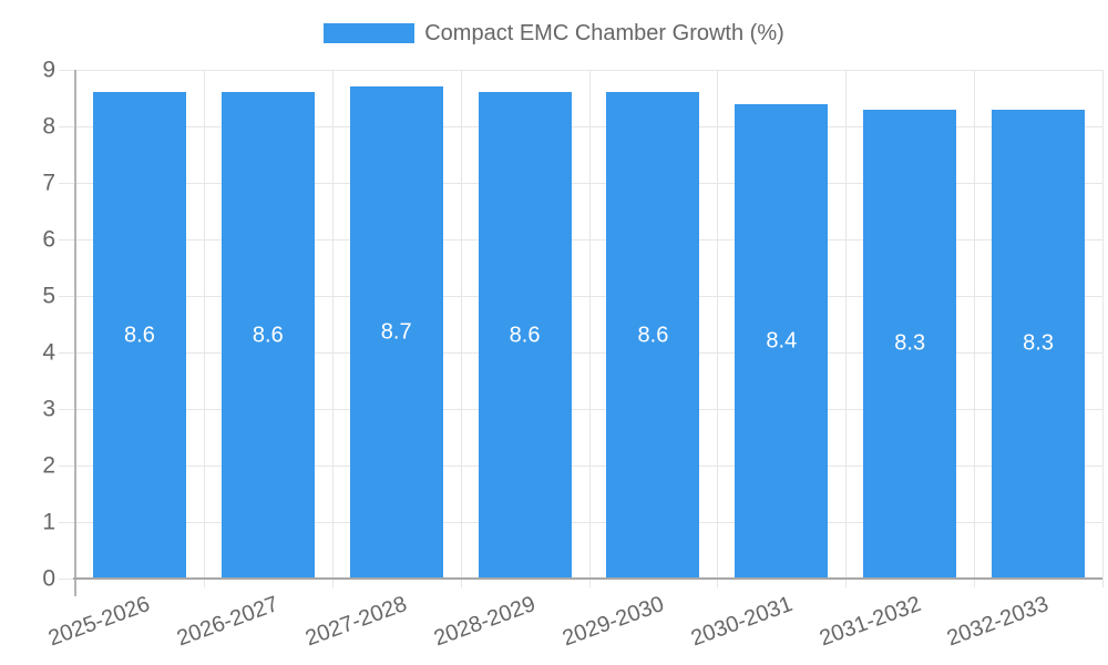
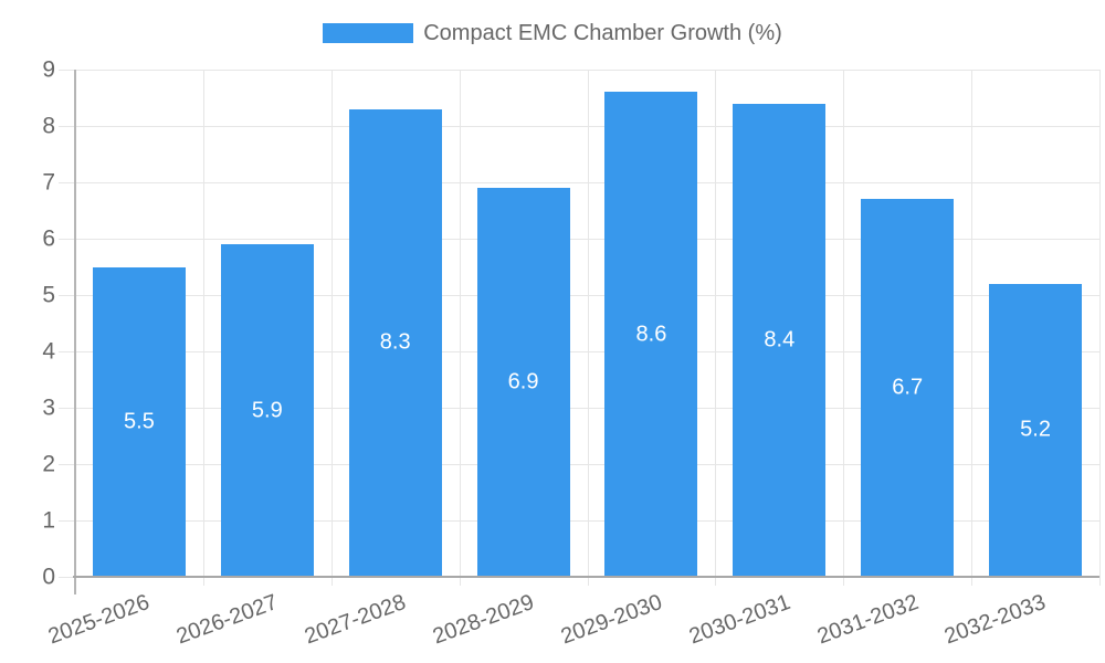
2025-2026: 8.6 -> 5.5
2026-2027: 8.6 -> 5.9
2027-2028: 8.7 -> 8.3
2028-2029: 8.6 -> 6.9
2031-2032: 8.3 -> 6.7
2032-2033: 8.3 -> 5.2
